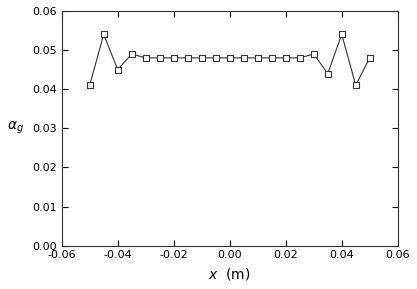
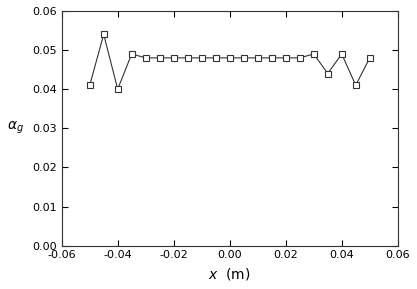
-0.04: 0.045 -> 0.040
0.04: 0.054 -> 0.049
